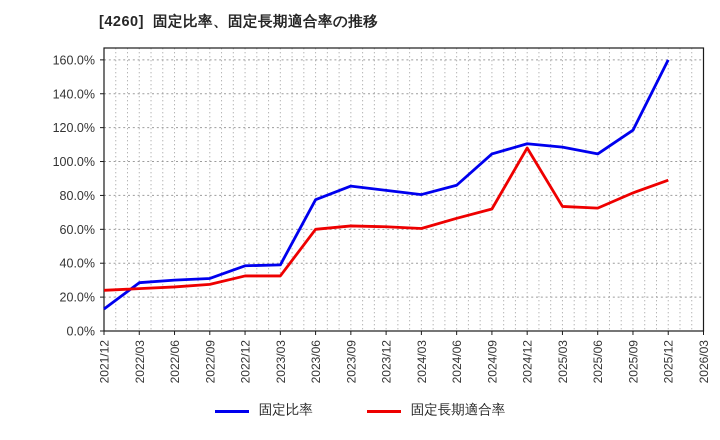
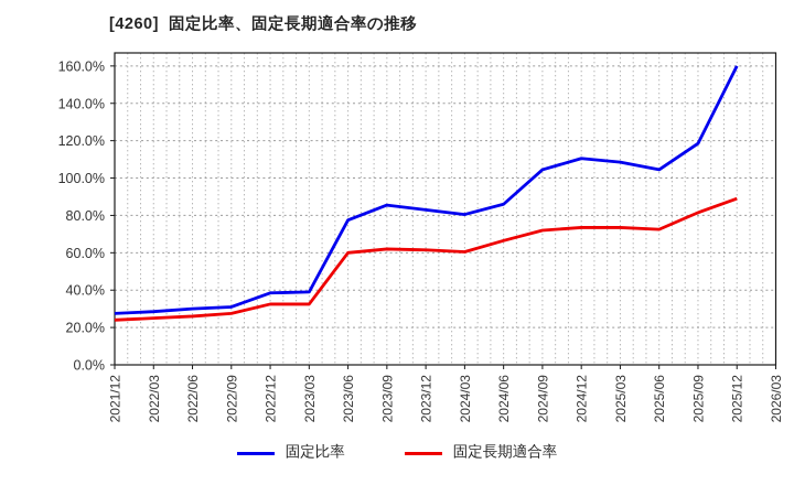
固定比率/2021/12: 13% -> 28%
固定長期適合率/2024/12: 108% -> 74%
